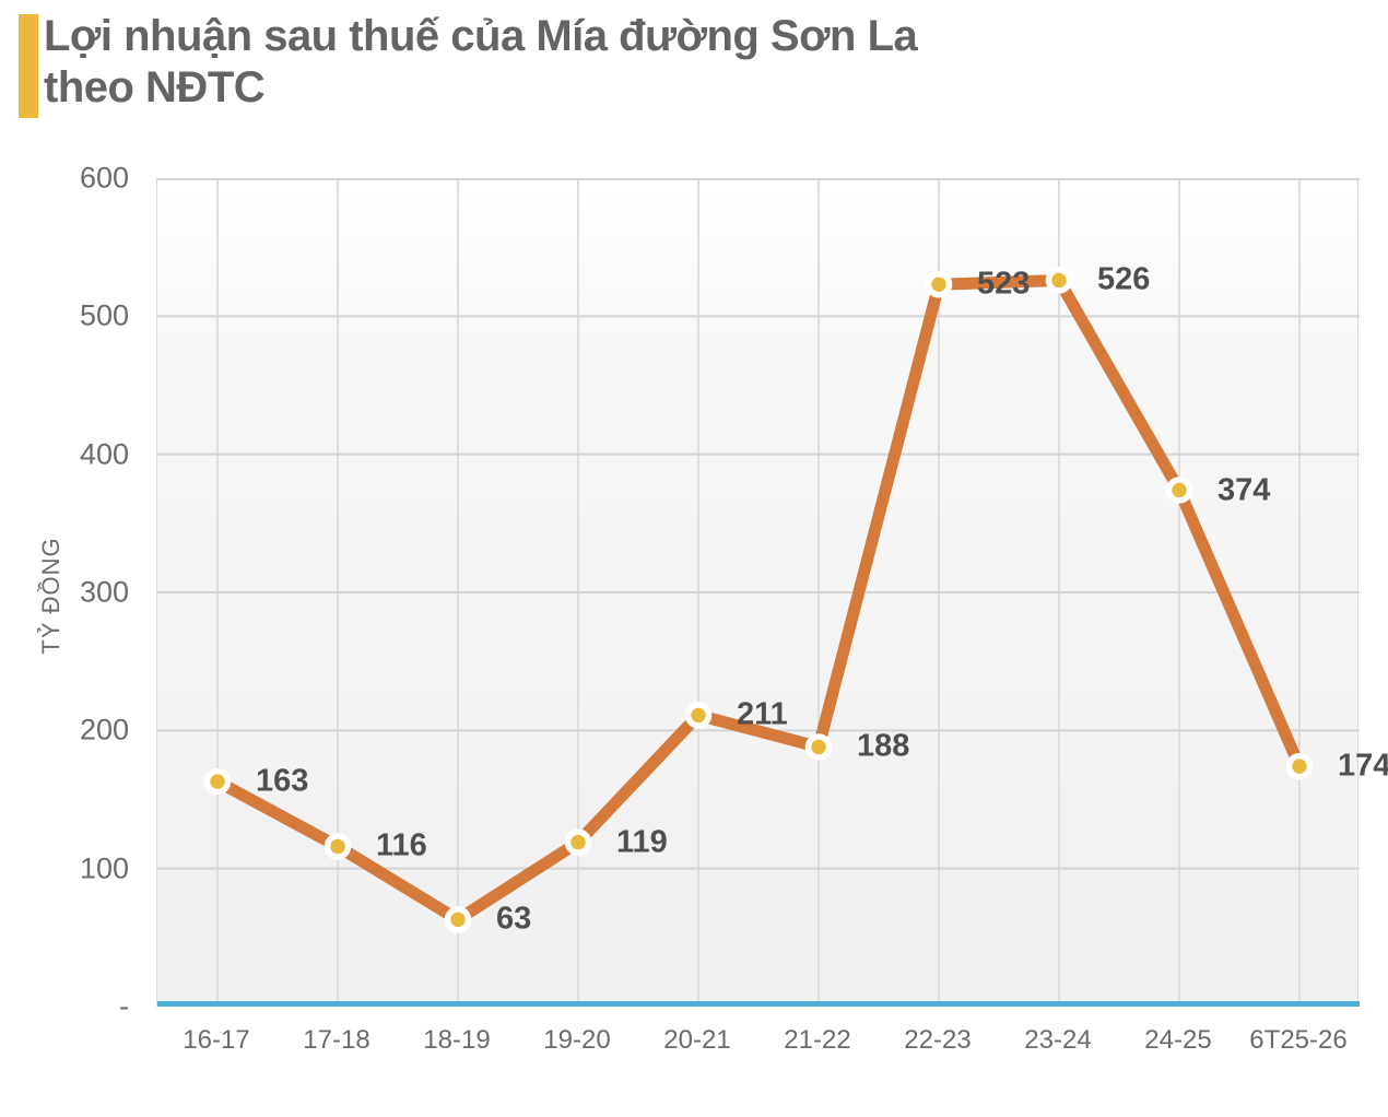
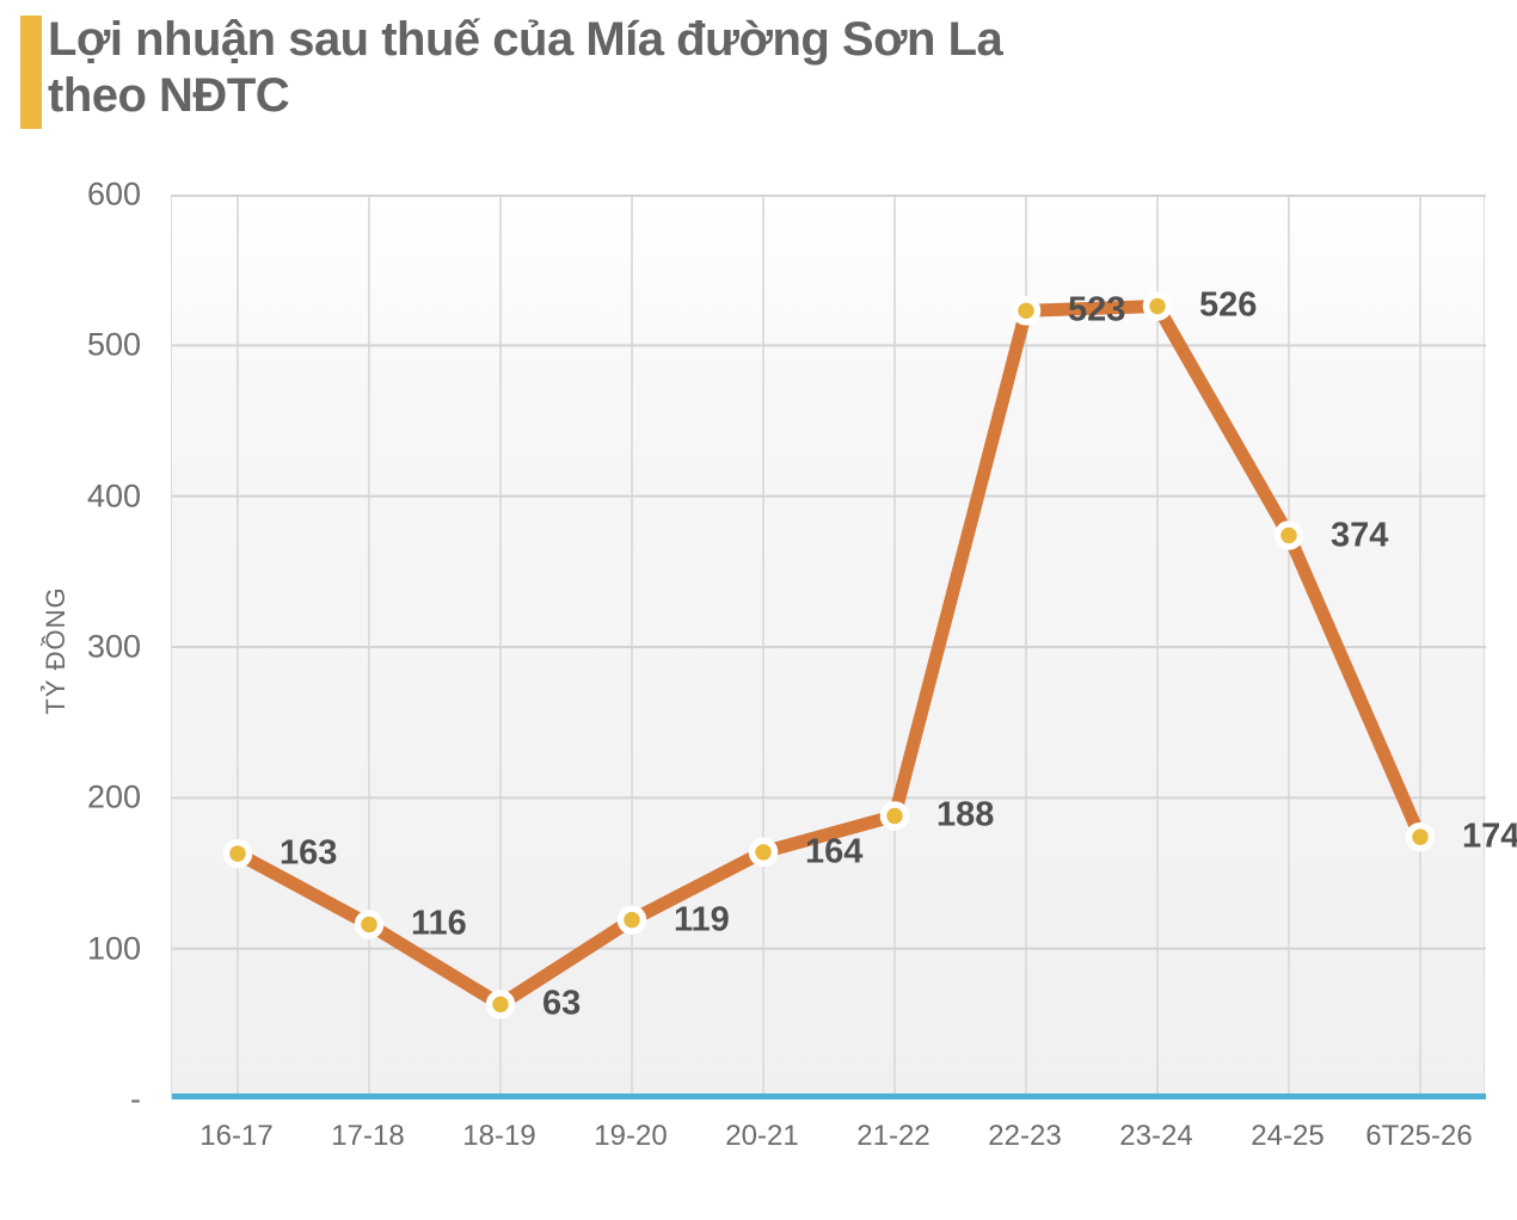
20-21: 211 -> 164
